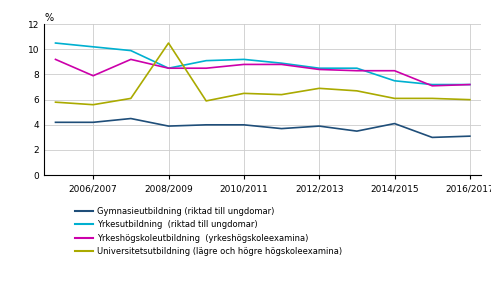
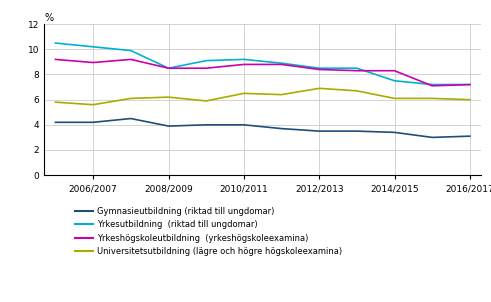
Yrkeshögskoleutbildning (yrkeshögskoleexamina)/2006/2007: 7.9 -> 8.9
Universitetsutbildning (lägre och högre högskoleexamina)/2008/2009: 10.5 -> 6.2
Gymnasieutbildning (riktad till ungdomar)/2012/2013: 3.9 -> 3.5
Gymnasieutbildning (riktad till ungdomar)/2014/2015: 4.1 -> 3.4
